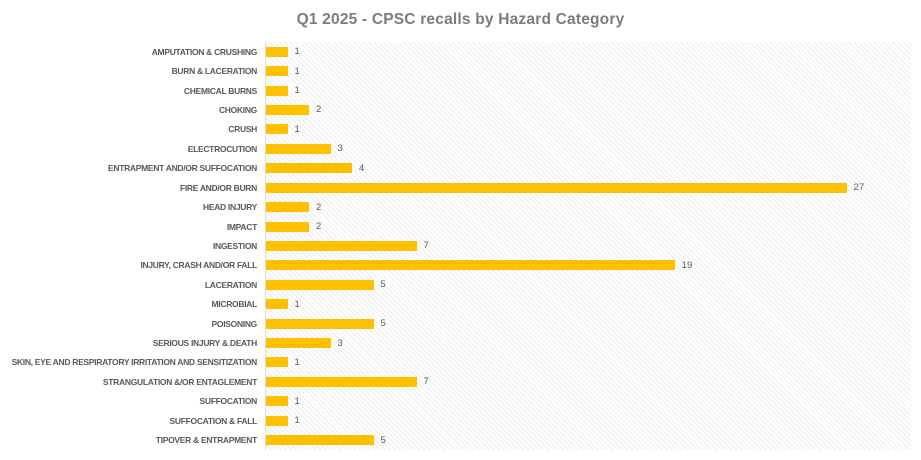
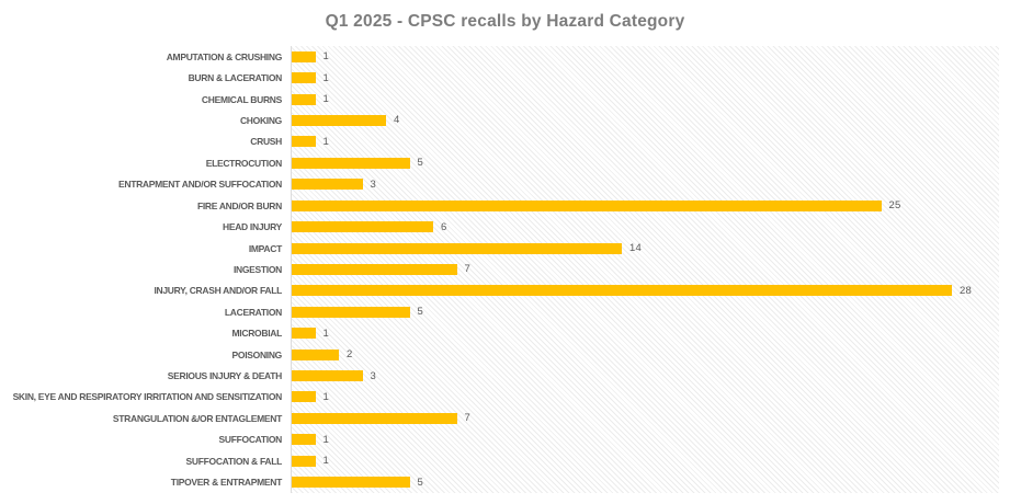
CHOKING: 2 -> 4
ELECTROCUTION: 3 -> 5
ENTRAPMENT AND/OR SUFFOCATION: 4 -> 3
FIRE AND/OR BURN: 27 -> 25
HEAD INJURY: 2 -> 6
IMPACT: 2 -> 14
INJURY, CRASH AND/OR FALL: 19 -> 28
POISONING: 5 -> 2
